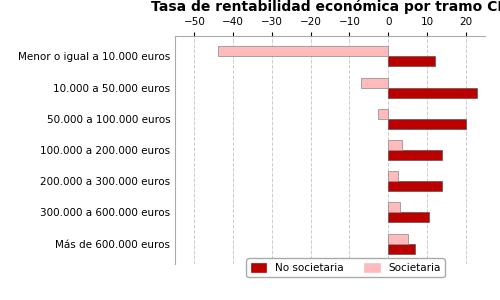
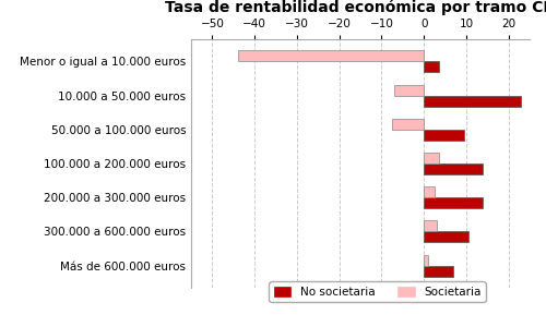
No societaria/Menor o igual a 10.000 euros: 12.0 -> 3.5
Societaria/50.000 a 100.000 euros: -2.5 -> -7.5
No societaria/50.000 a 100.000 euros: 20.0 -> 9.5
Societaria/Más de 600.000 euros: 5.0 -> 1.0
